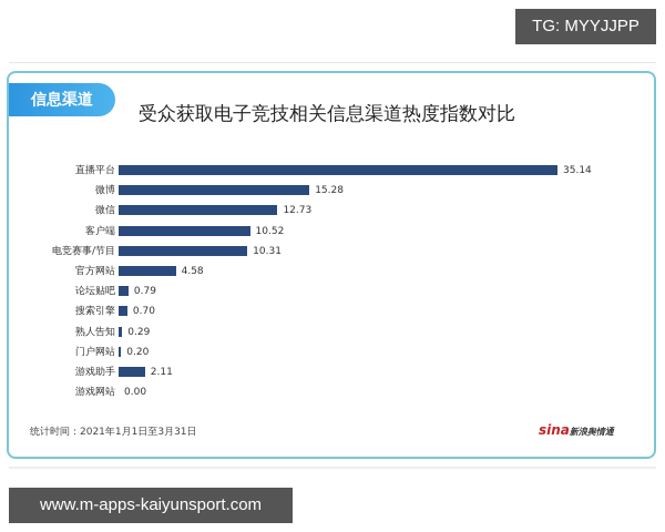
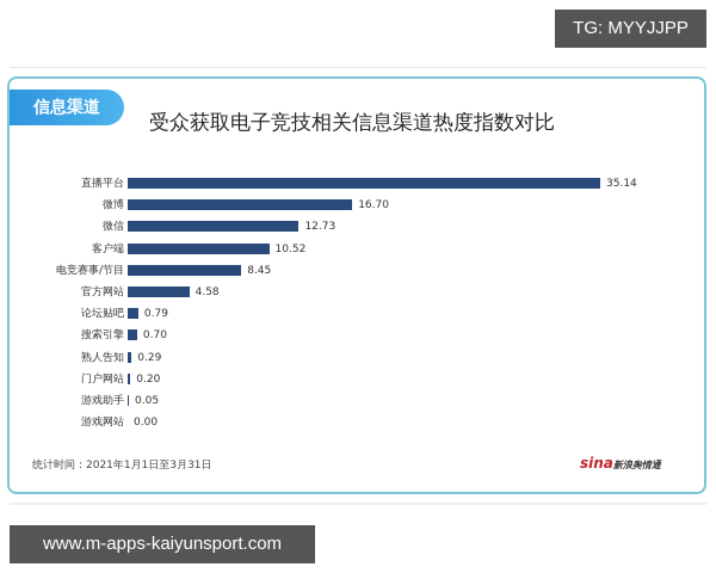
微博: 15.28 -> 16.70
电竞赛事/节目: 10.31 -> 8.45
游戏助手: 2.11 -> 0.05
